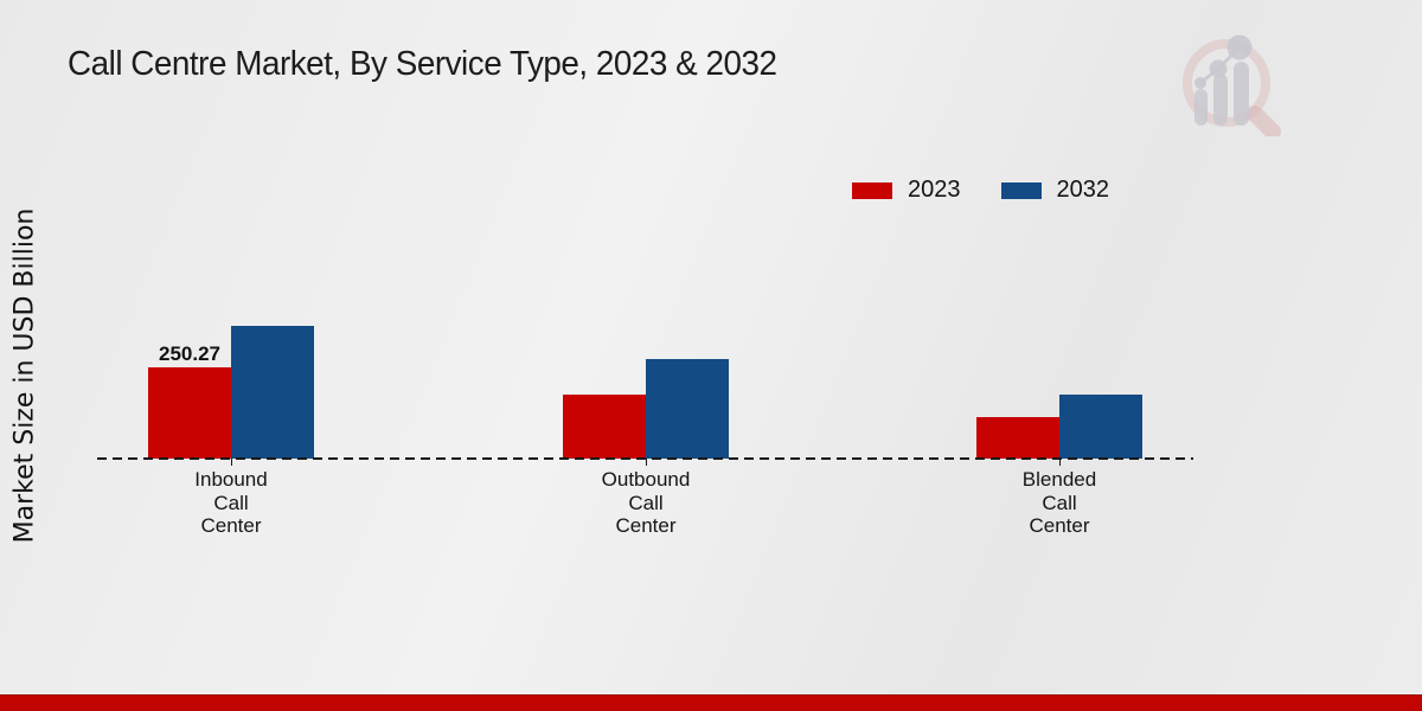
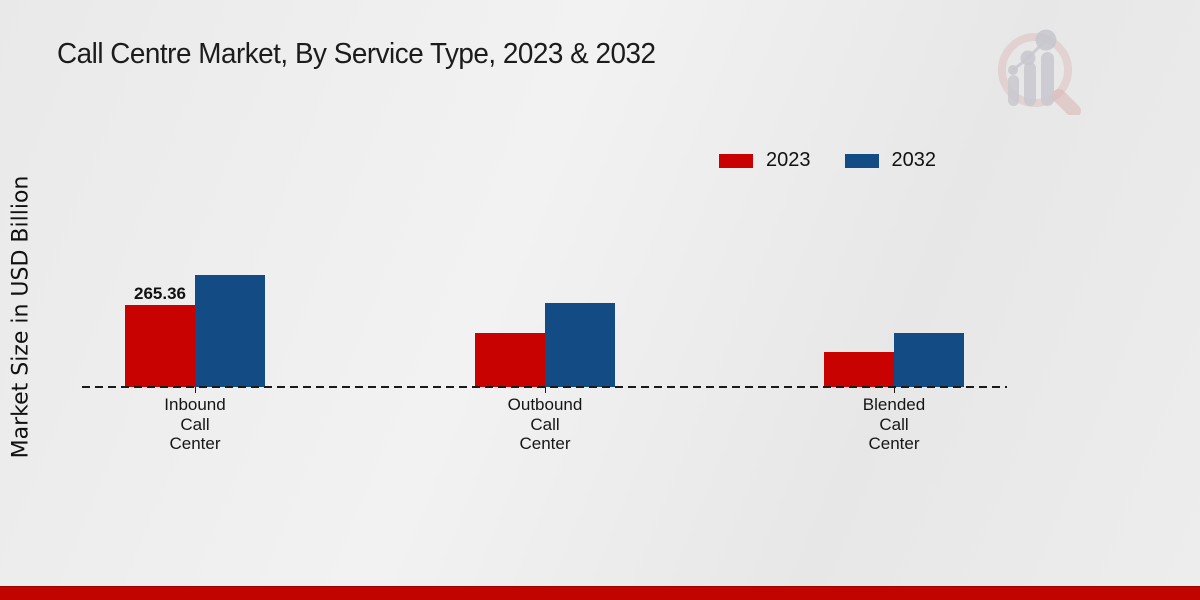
2023/Inbound Call Center: 250.27 -> 265.36
